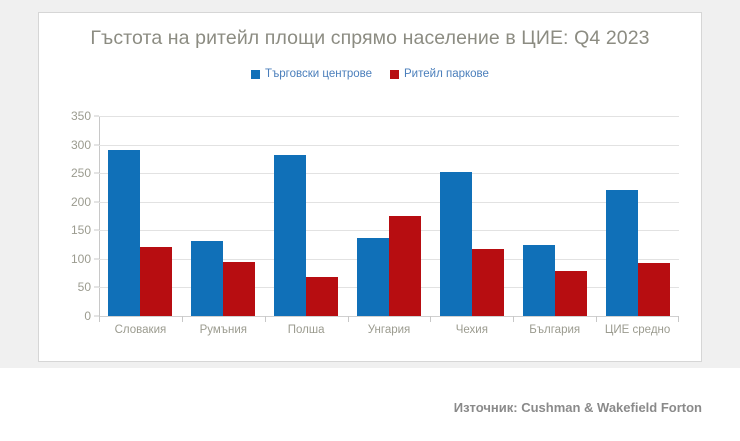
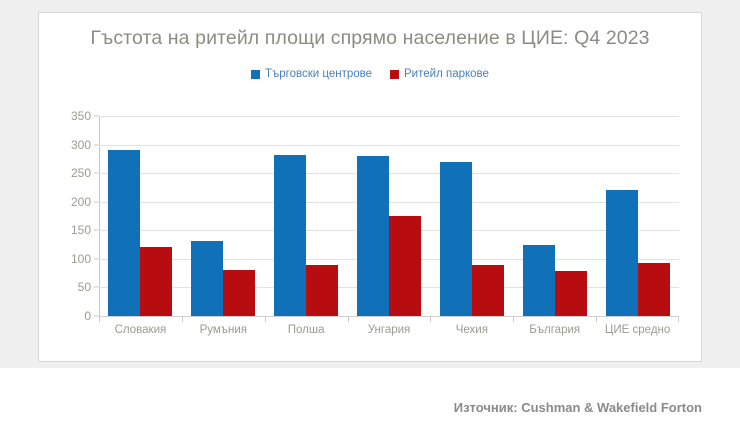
Ритейл паркове/Румъния: 100 -> 80
Ритейл паркове/Полша: 70 -> 90
Търговски центрове/Унгария: 140 -> 280
Търговски центрове/Чехия: 250 -> 270
Ритейл паркове/Чехия: 120 -> 90
